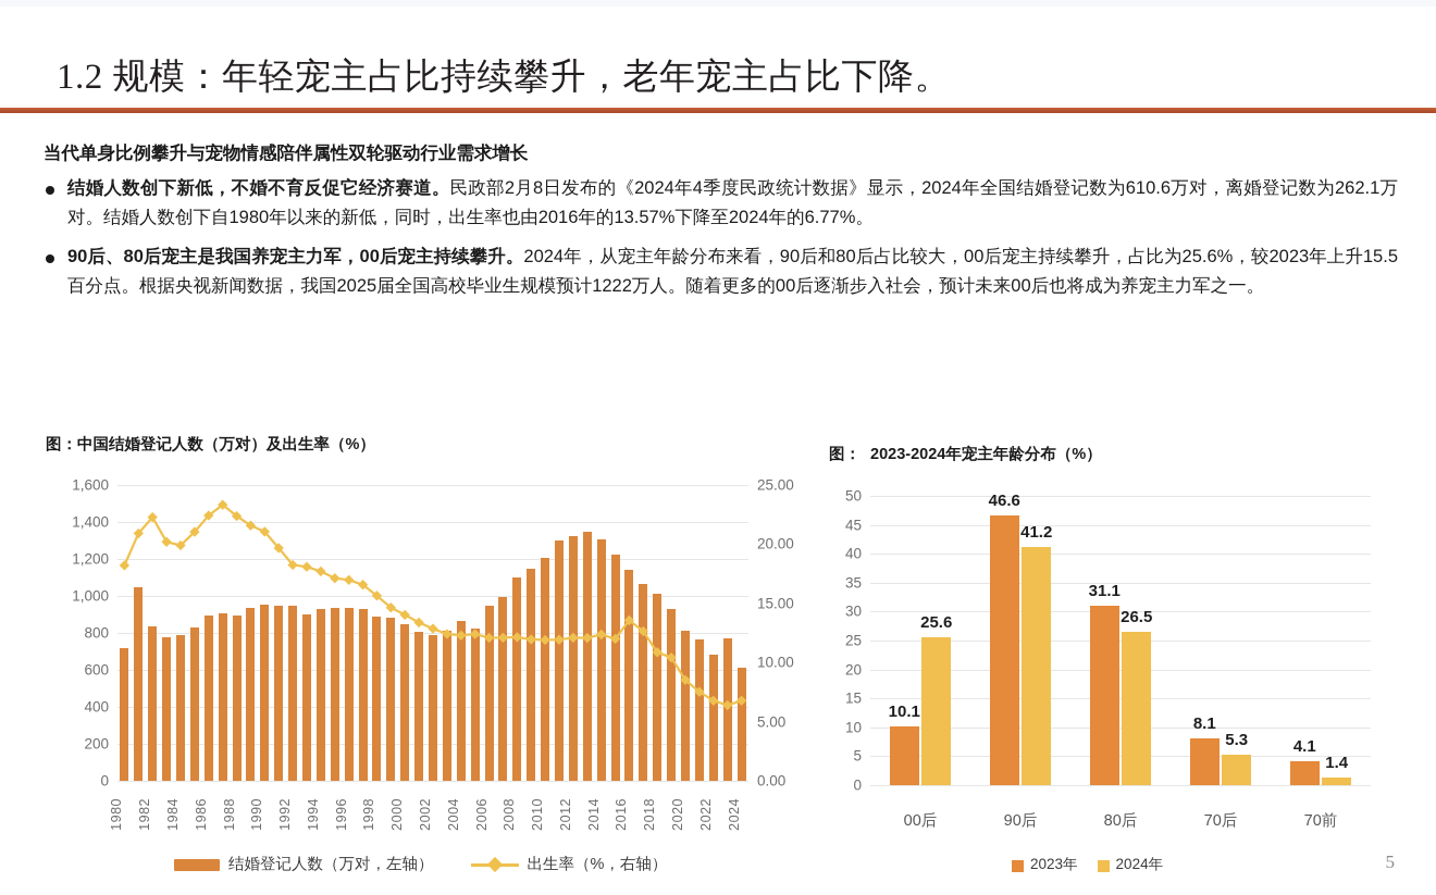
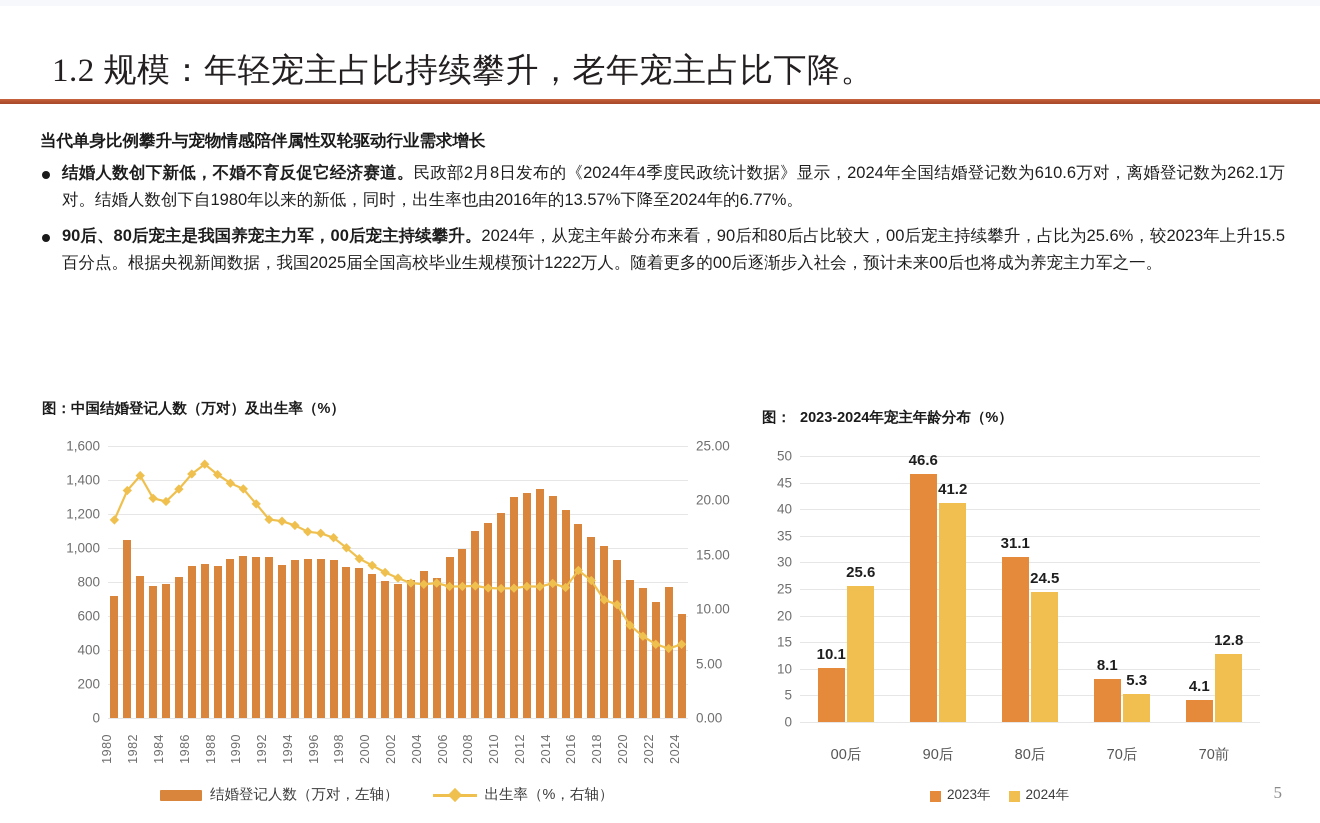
2023-2024年宠主年龄分布（%）/2024年/80后: 26.5 -> 24.5
2023-2024年宠主年龄分布（%）/2024年/70前: 1.4 -> 12.8
